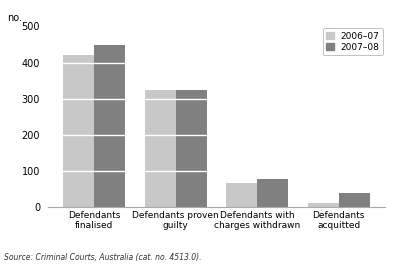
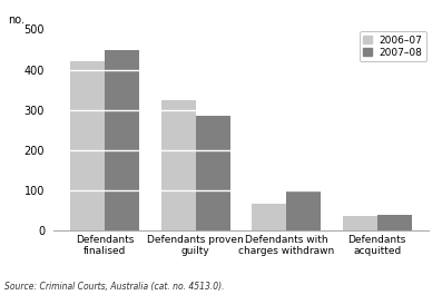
2007–08/Defendants proven guilty: 325 -> 285
2007–08/Defendants with charges withdrawn: 78 -> 95
2006–07/Defendants acquitted: 10 -> 35
